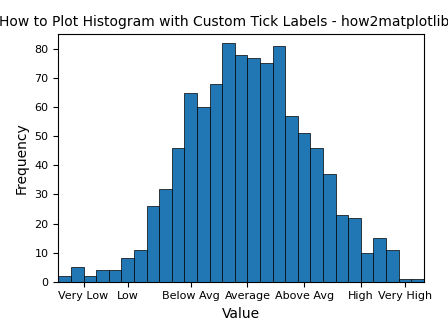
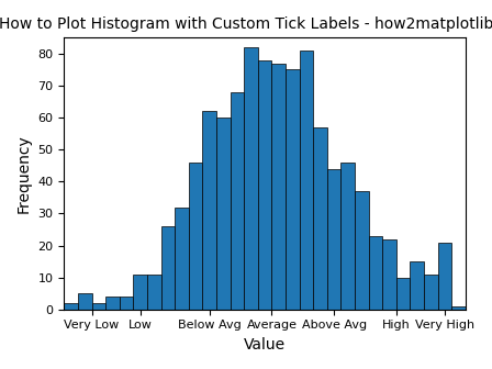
Low: 8 -> 11
Below Avg: 65 -> 62
Above Avg: 51 -> 44
Very High: 1 -> 21
